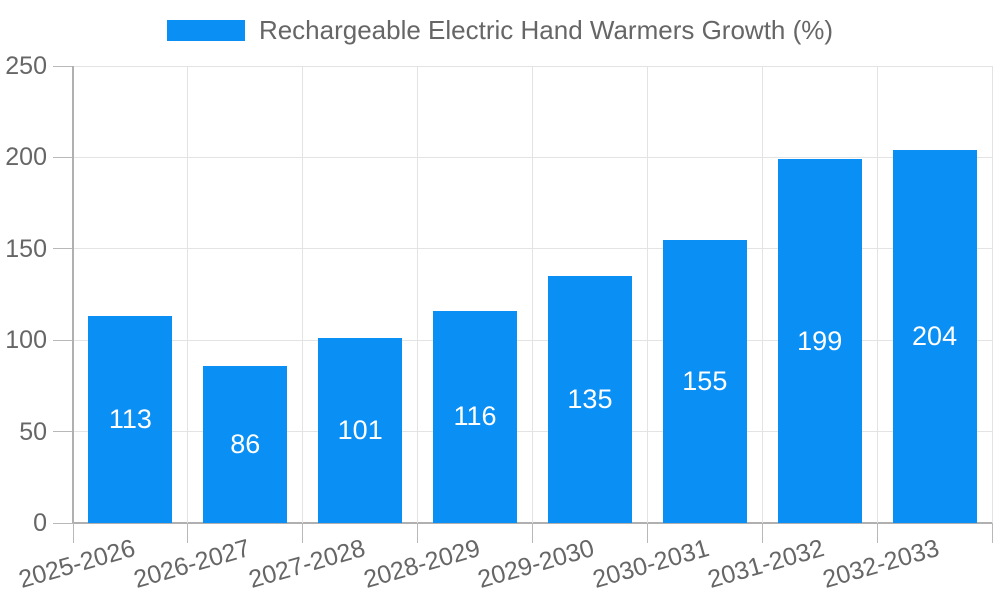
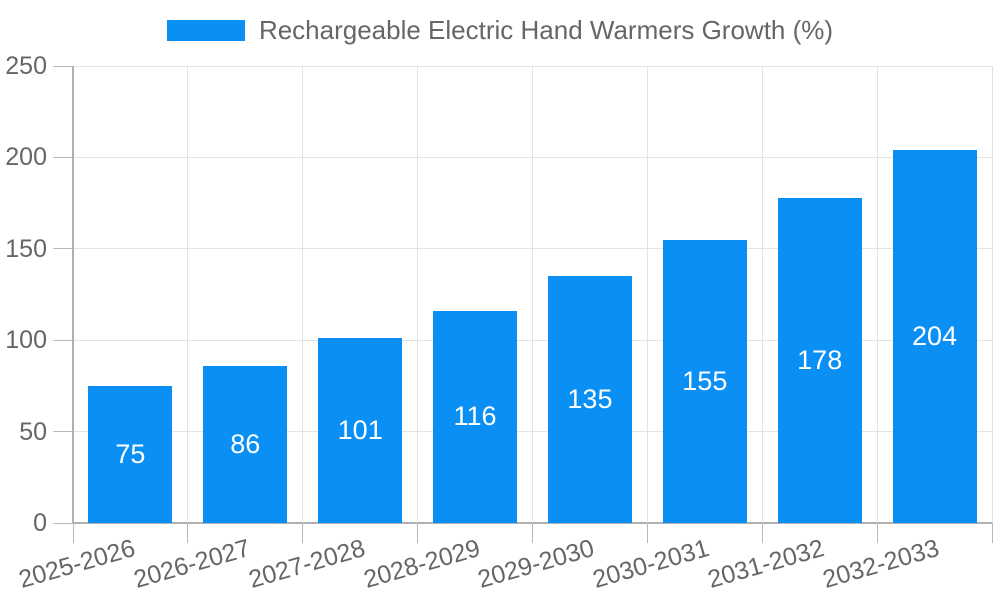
2025-2026: 113 -> 75
2031-2032: 199 -> 178
